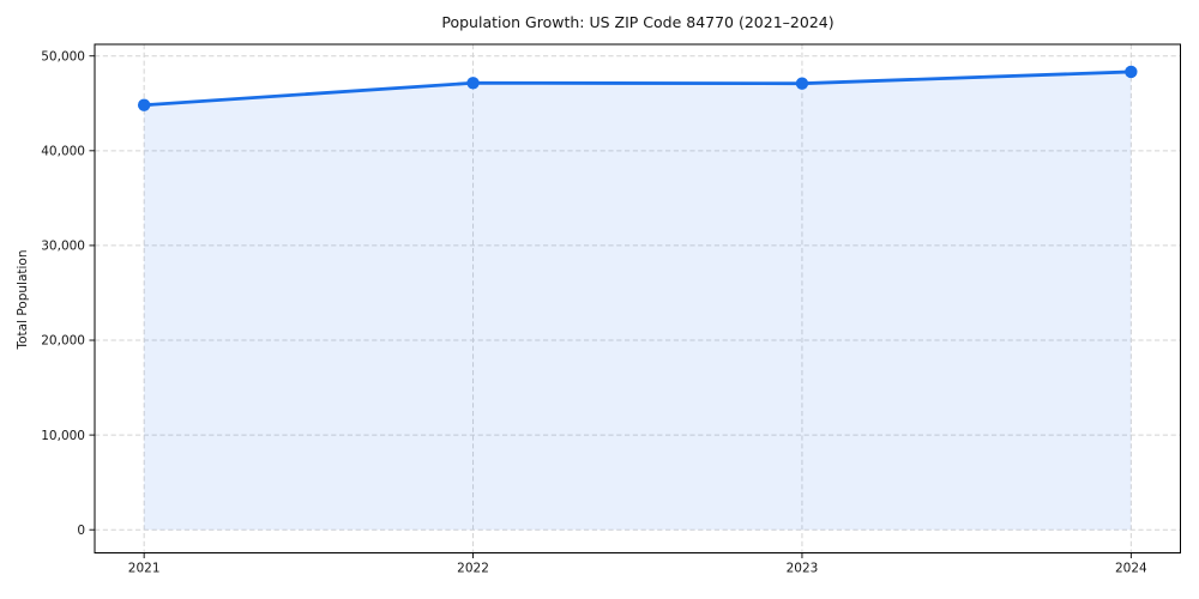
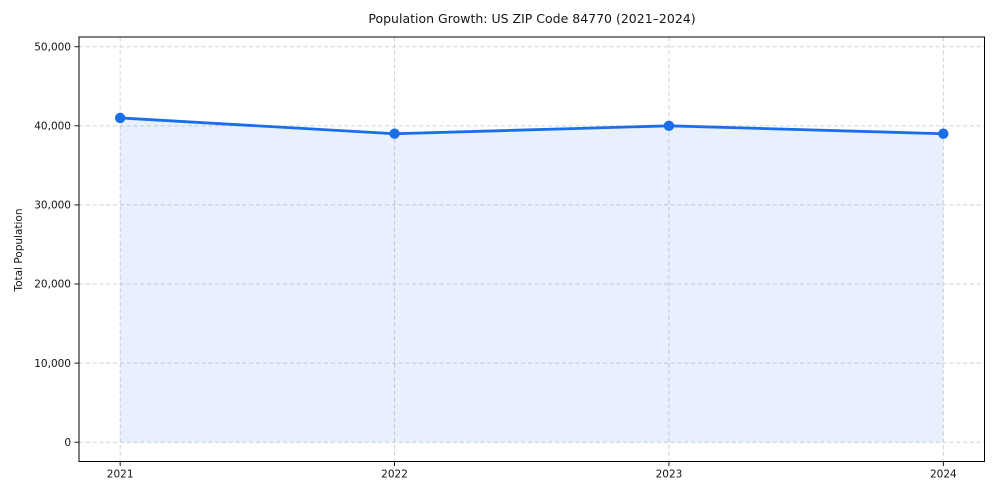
2021: 45000 -> 41000
2022: 47000 -> 39000
2023: 47000 -> 40000
2024: 48000 -> 39000
